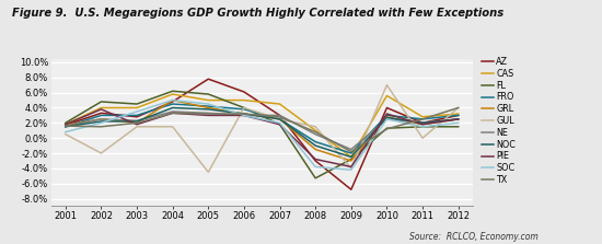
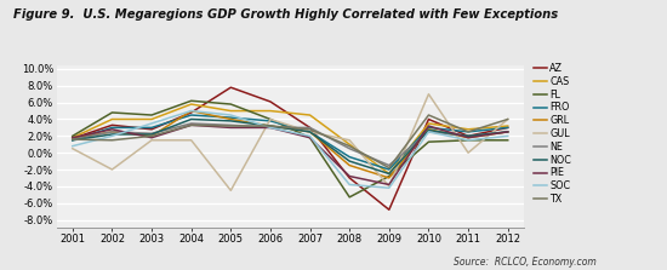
PIE/2002: 3.8% -> 2.8%
CAS/2010: 5.6% -> 3.5%
TX/2010: 1.2% -> 4.5%
